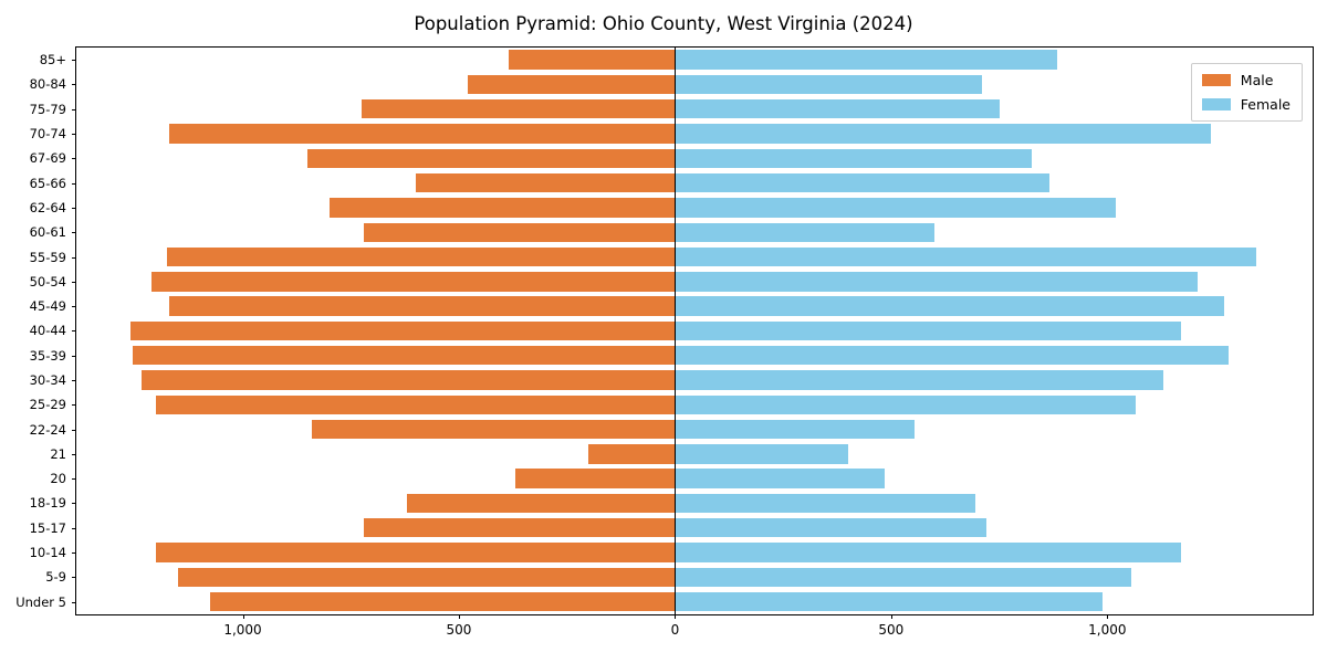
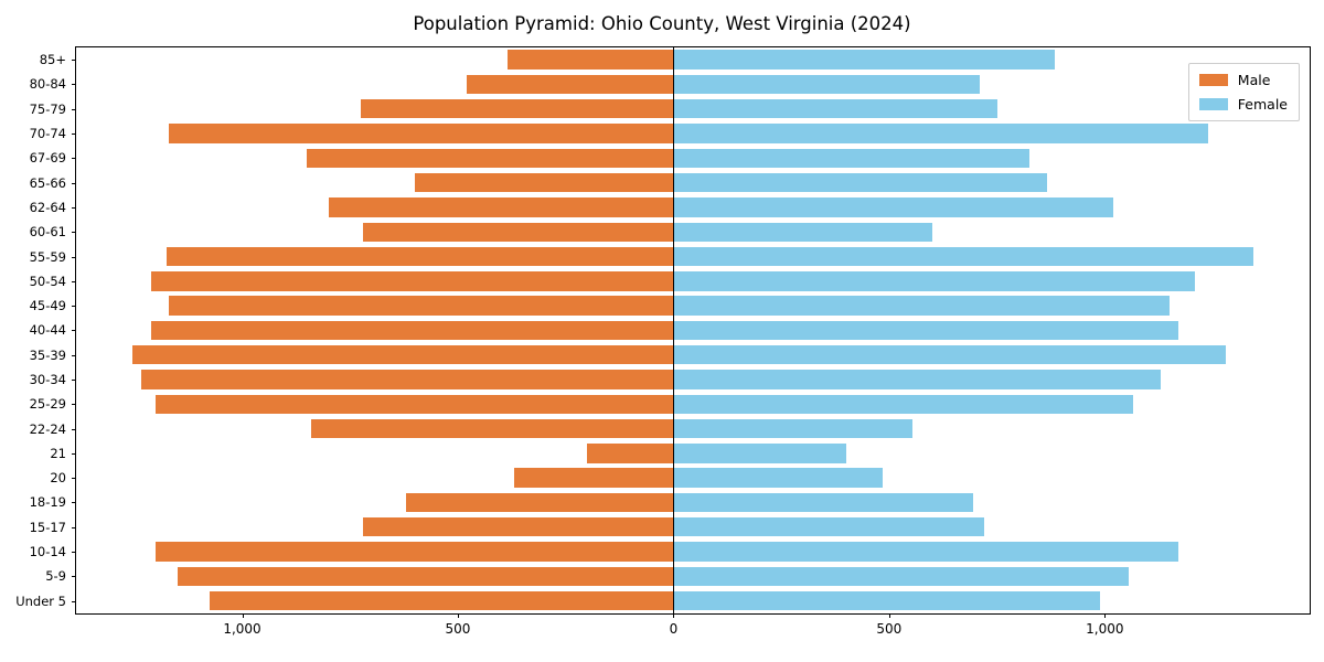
Female/45-49: 1270 -> 1150
Male/40-44: 1260 -> 1210
